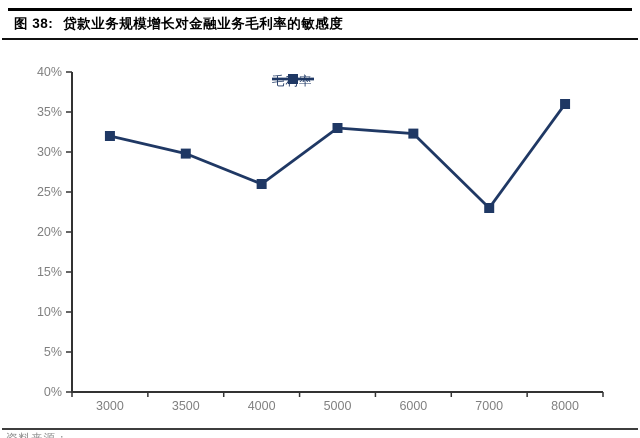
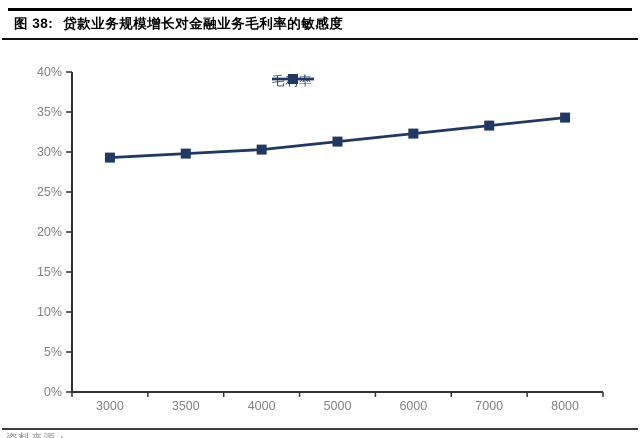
3000: 32% -> 29%
4000: 26% -> 30%
5000: 33% -> 31%
7000: 23% -> 33%
8000: 36% -> 34%
